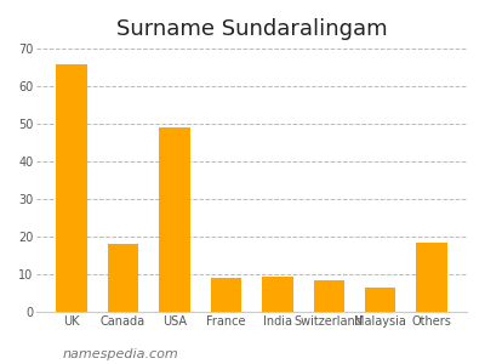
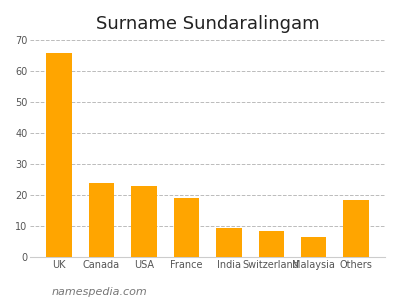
Canada: 18.0 -> 24.0
USA: 49.0 -> 23.0
France: 9.0 -> 19.0
